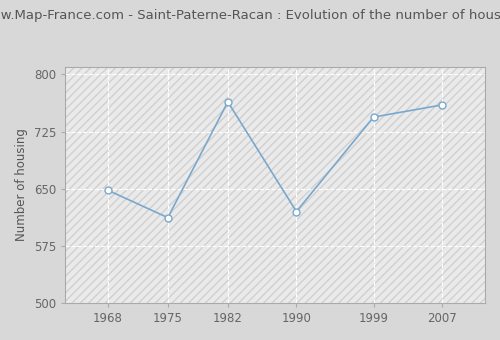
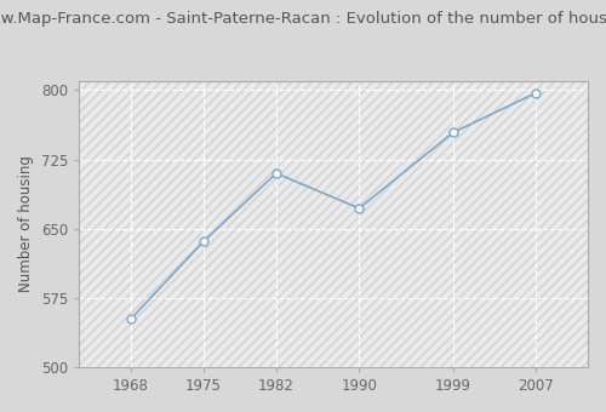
1968: 648 -> 552
1975: 612 -> 636
1982: 764 -> 710
1990: 620 -> 672
1999: 744 -> 754
2007: 760 -> 797
